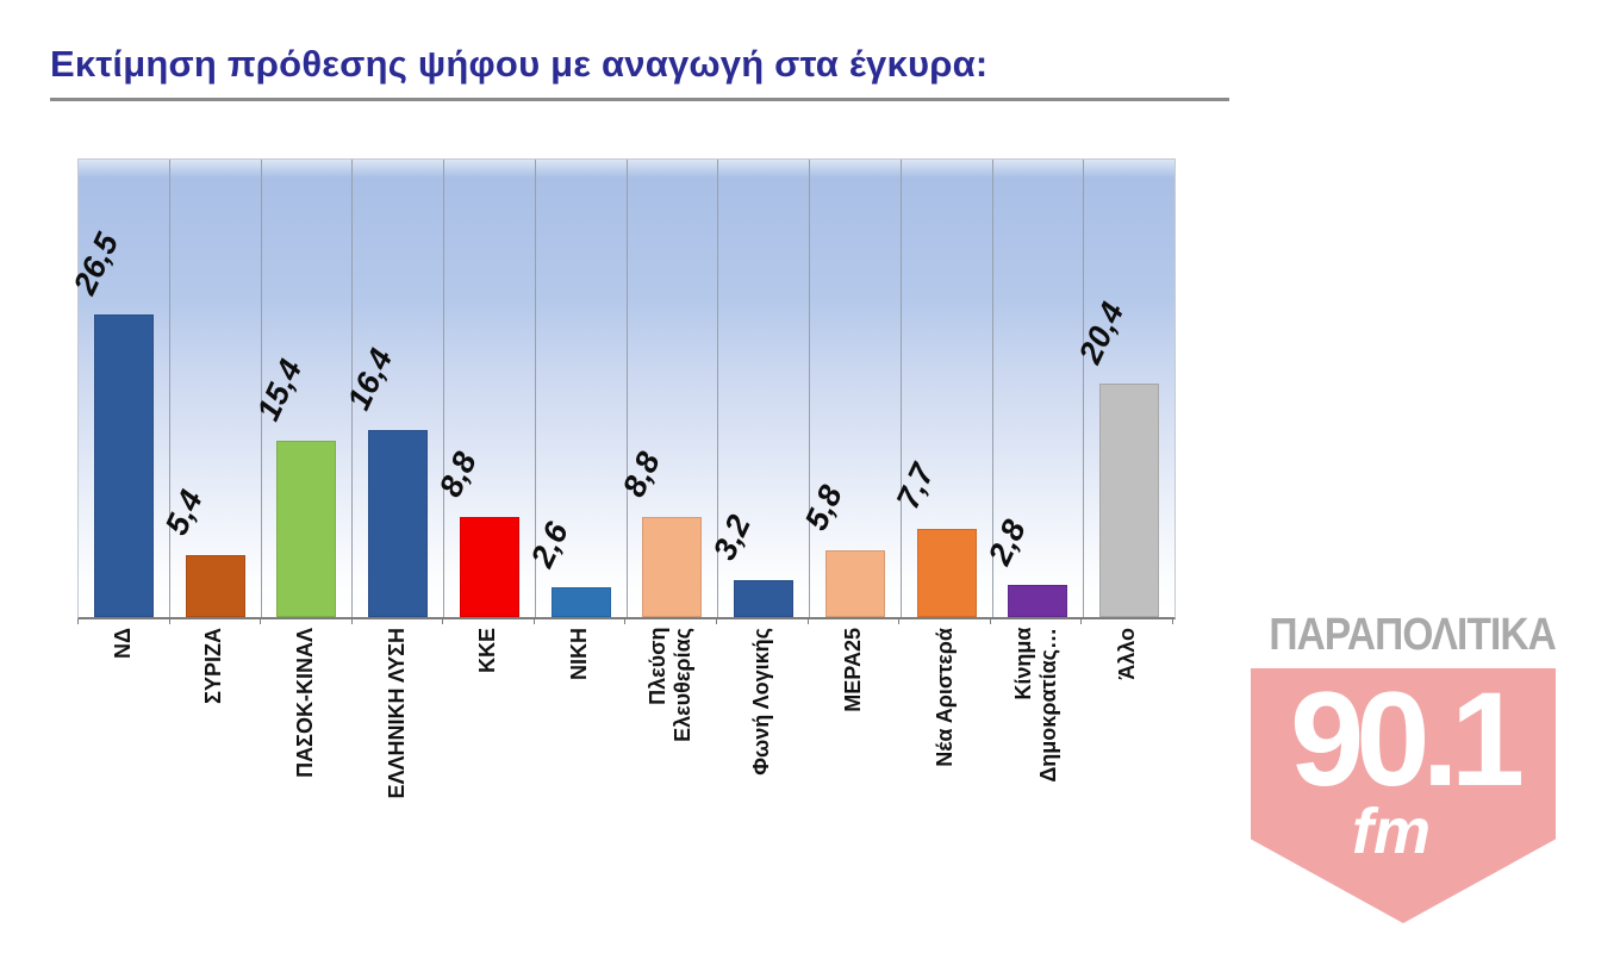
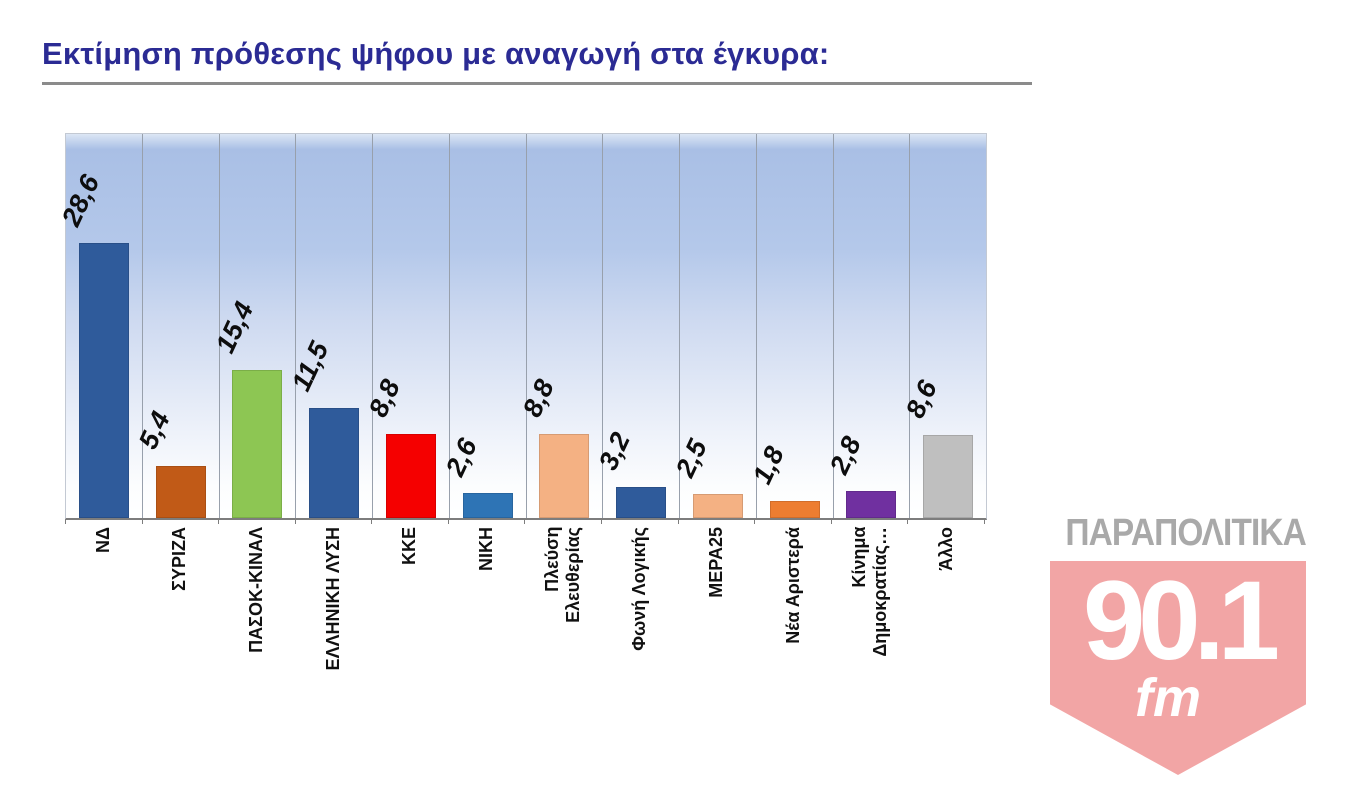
ΝΔ: 26,5 -> 28,6
ΕΛΛΗΝΙΚΗ ΛΥΣΗ: 16,4 -> 11,5
ΜΕΡΑ25: 5,8 -> 2,5
Νέα Αριστερά: 7,7 -> 1,8
Άλλο: 20,4 -> 8,6
